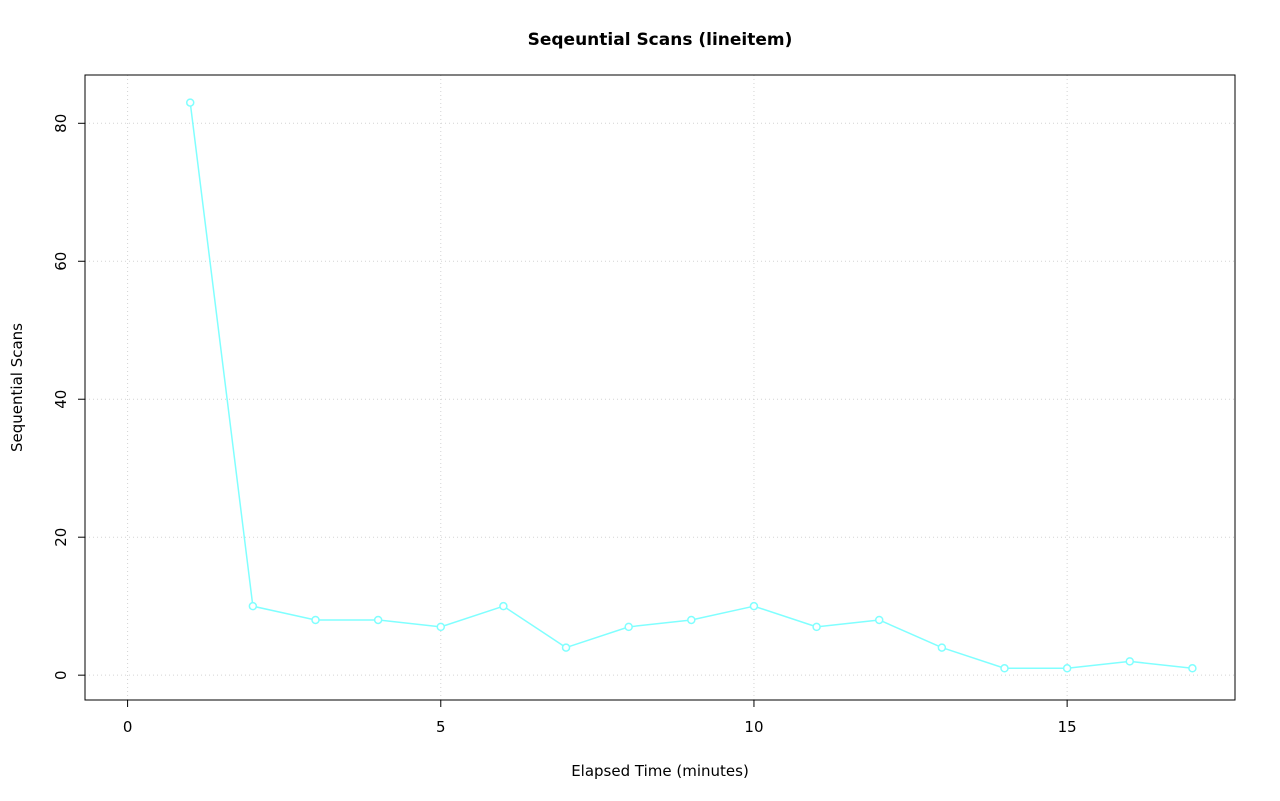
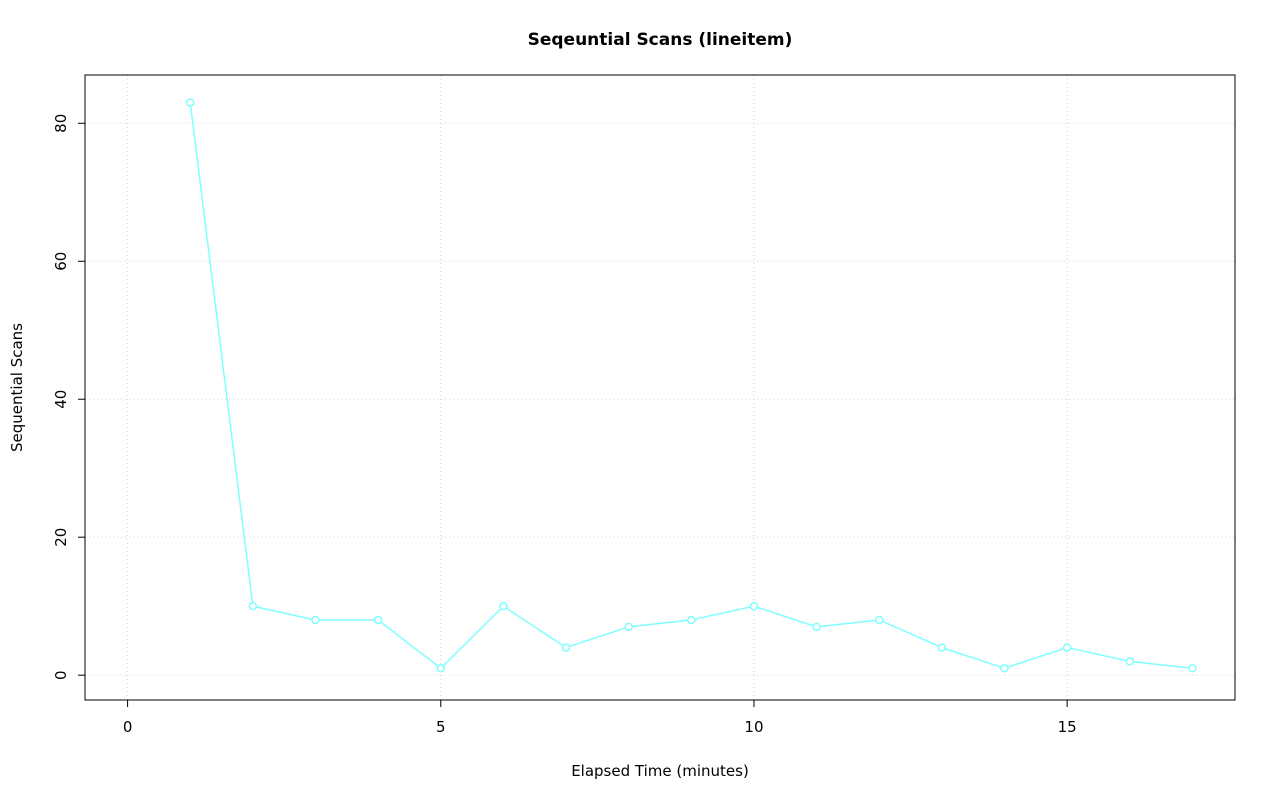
5: 7 -> 1
15: 1 -> 4
